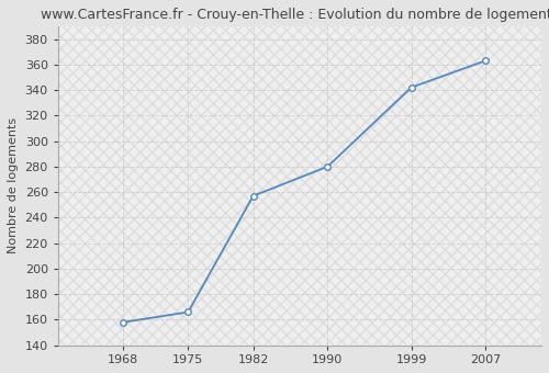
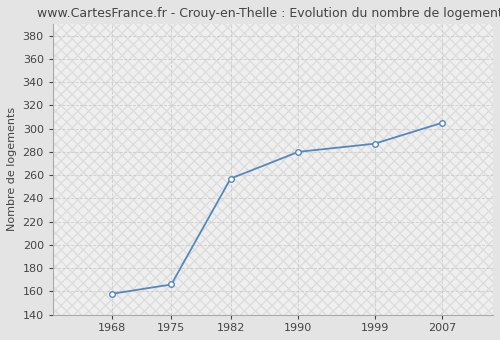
1999: 342 -> 287
2007: 363 -> 305
